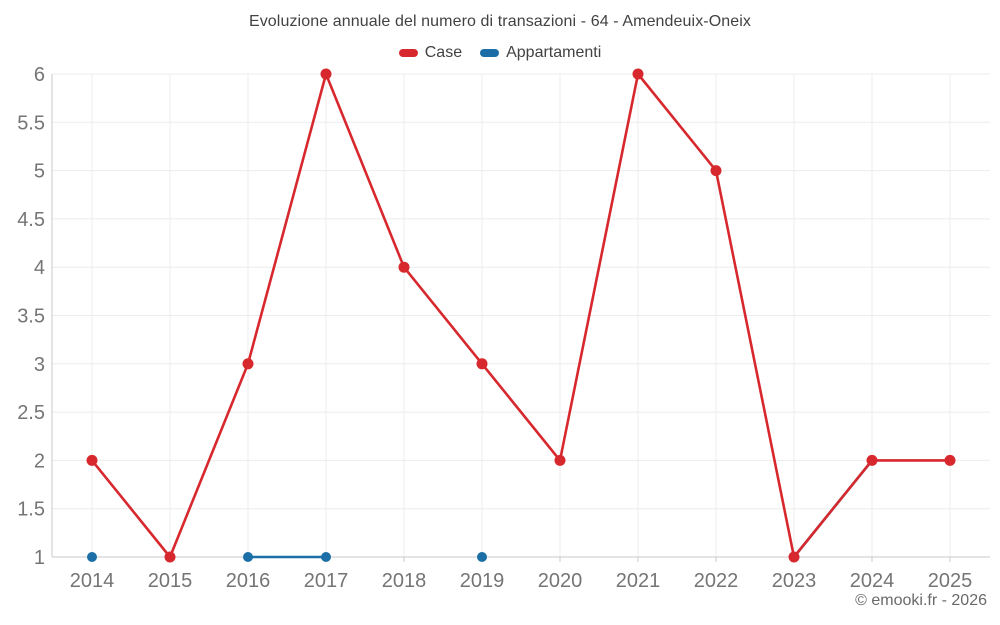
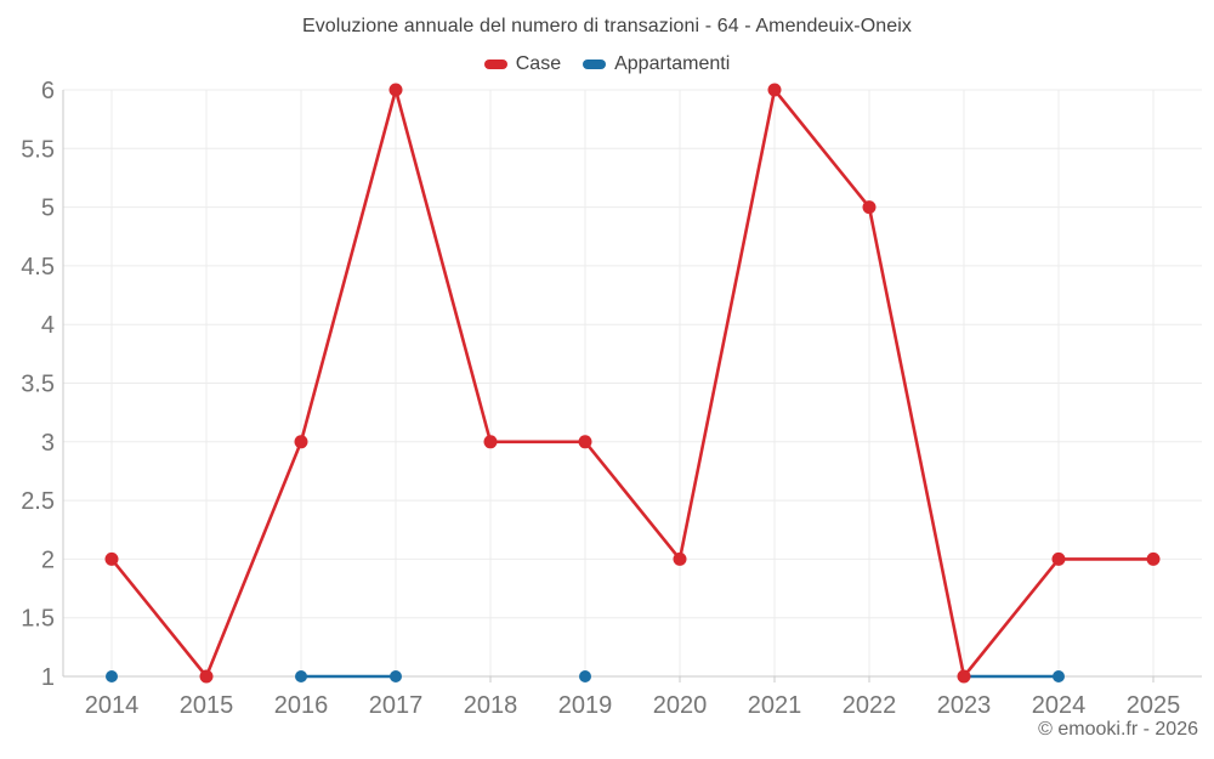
Case/2018: 4 -> 3
Appartamenti/2024: 2 -> 1
